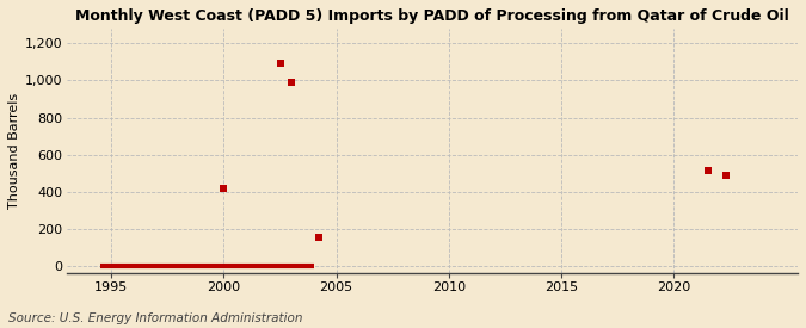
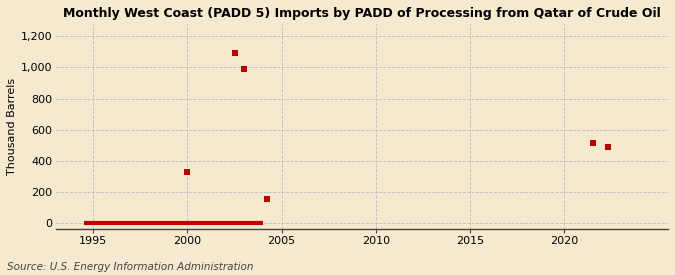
2000: 420 -> 320
